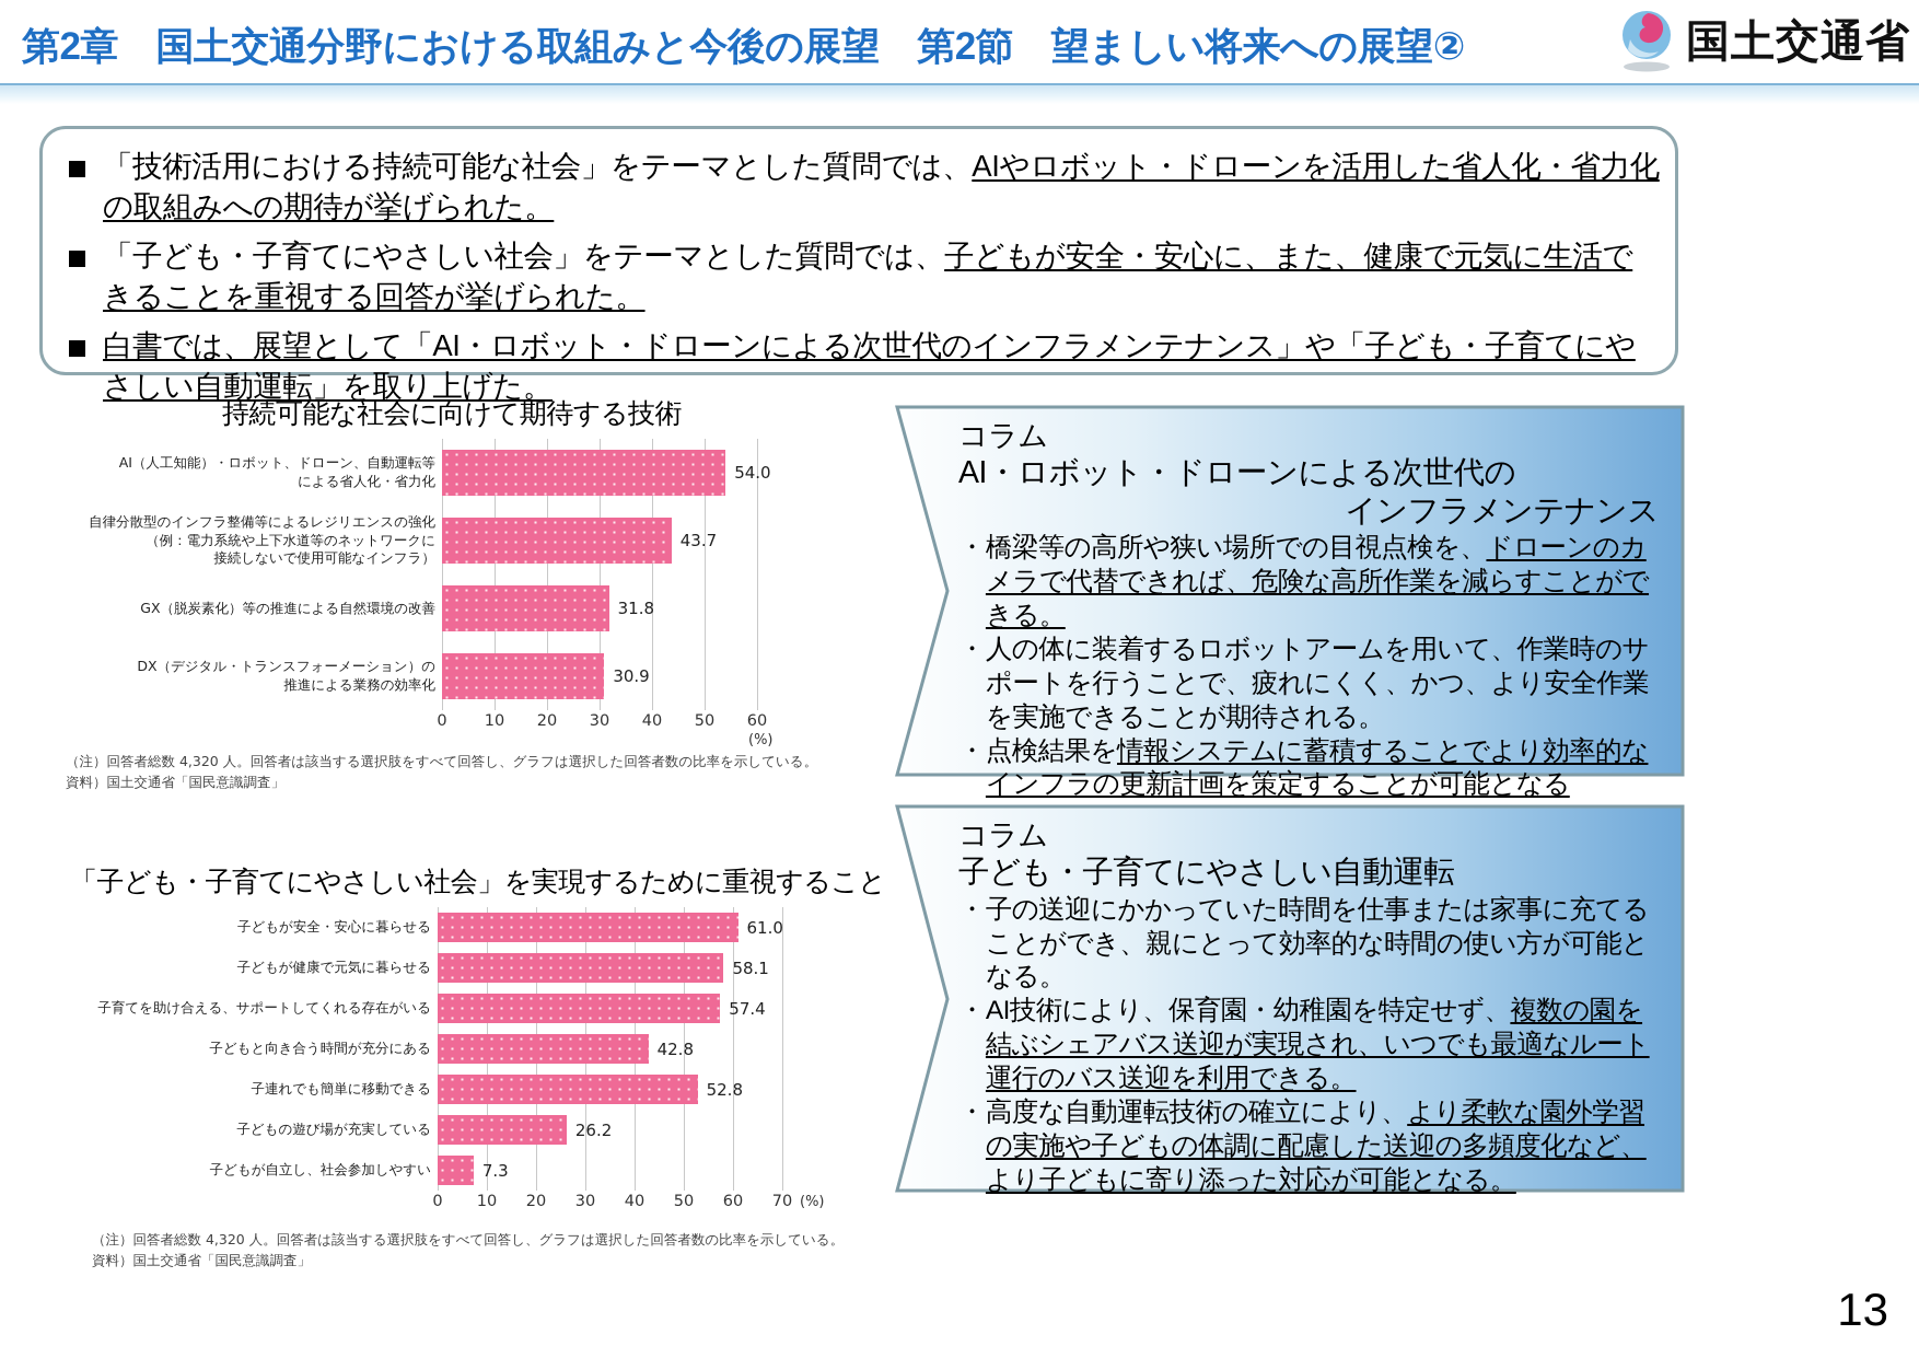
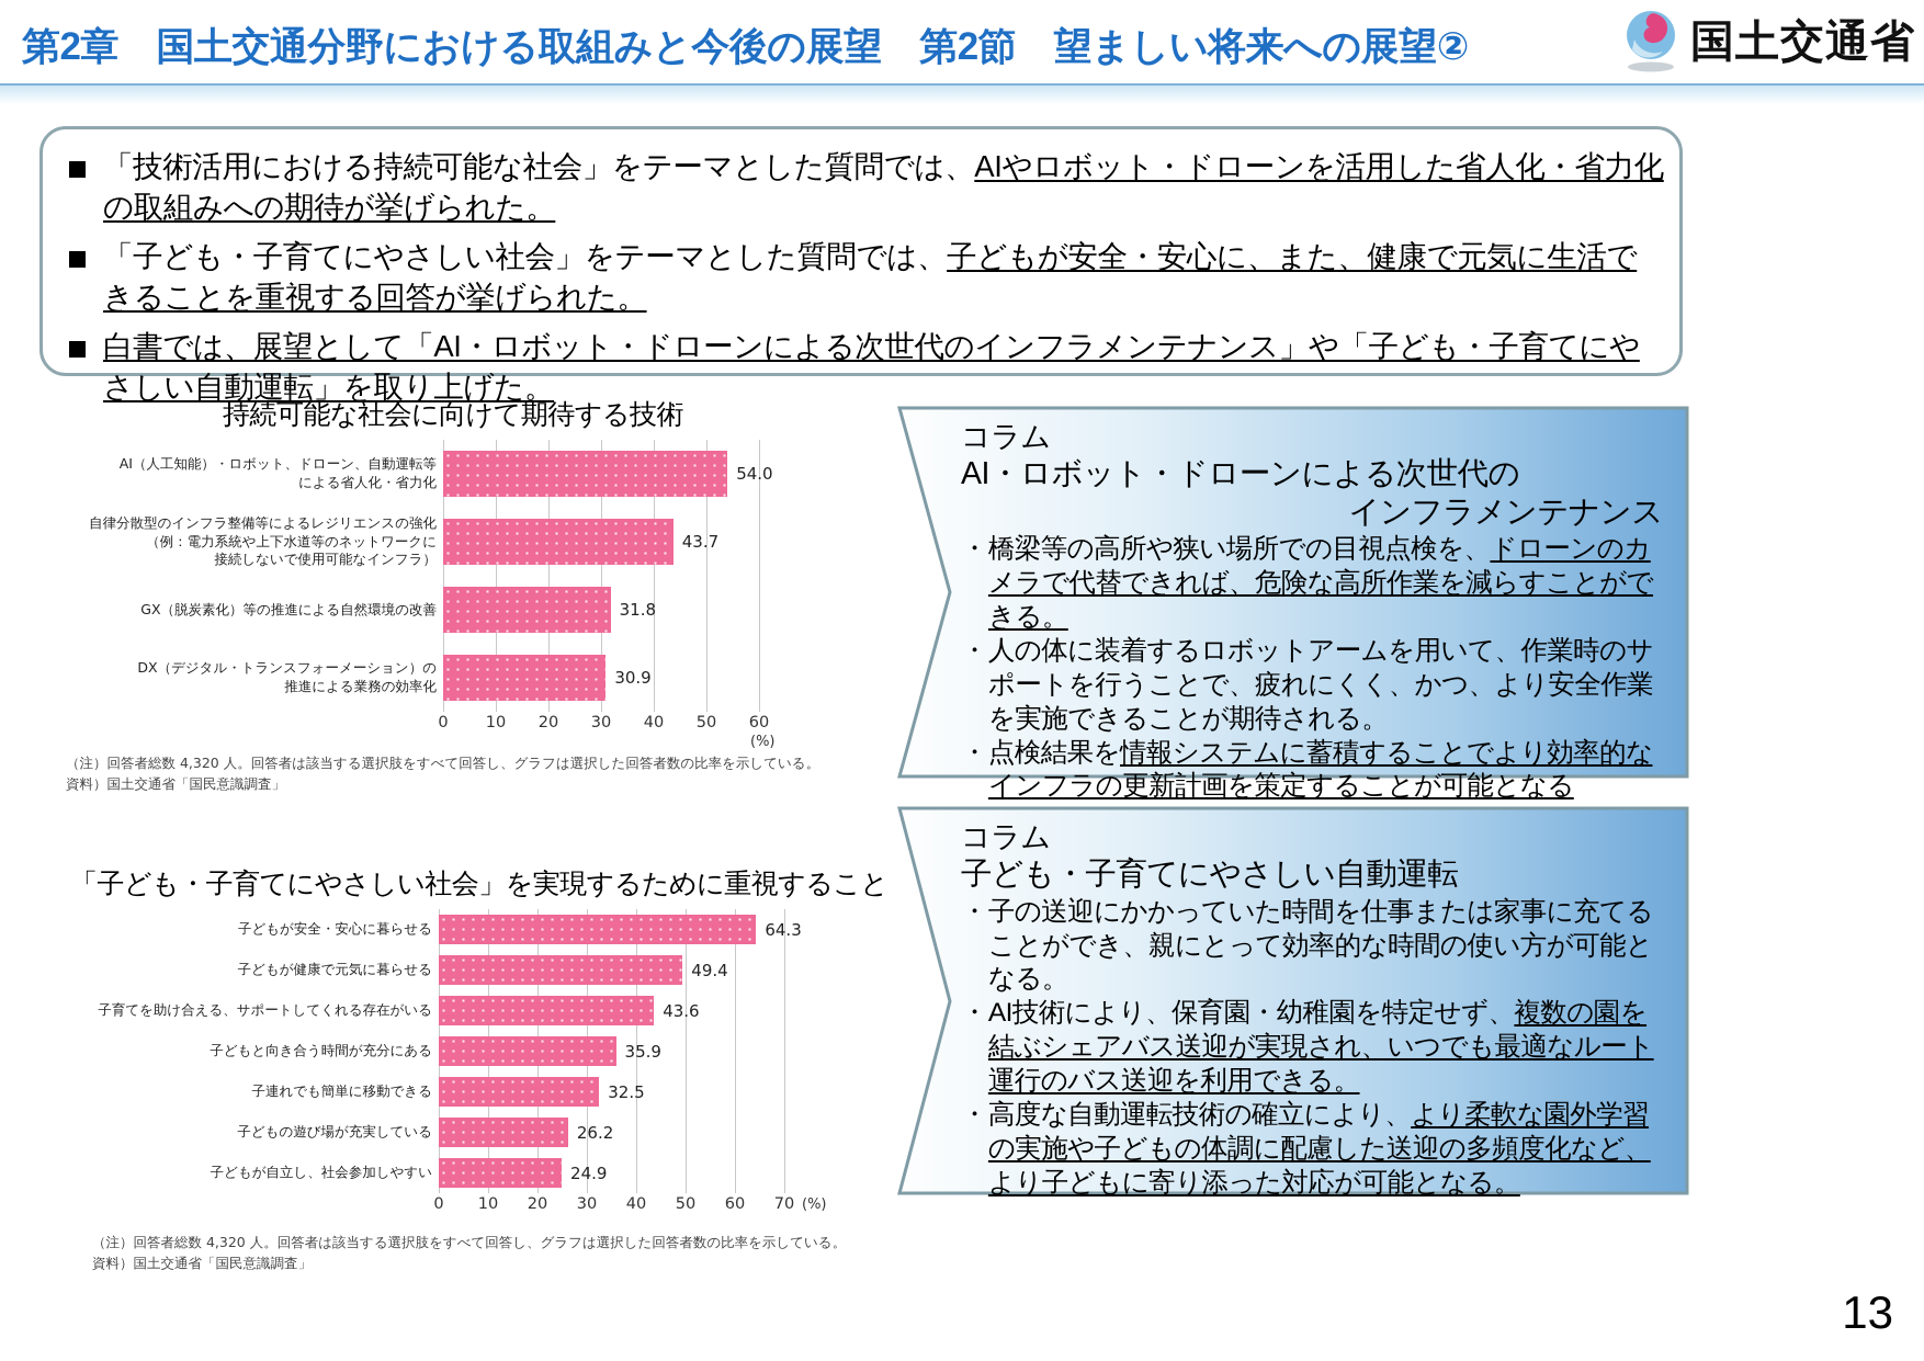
「子ども・子育てにやさしい社会」を実現するために重視すること/子どもが安全・安心に暮らせる: 61.0 -> 64.3
「子ども・子育てにやさしい社会」を実現するために重視すること/子どもが健康で元気に暮らせる: 58.1 -> 49.4
「子ども・子育てにやさしい社会」を実現するために重視すること/子育てを助け合える、サポートしてくれる存在がいる: 57.4 -> 43.6
「子ども・子育てにやさしい社会」を実現するために重視すること/子どもと向き合う時間が充分にある: 42.8 -> 35.9
「子ども・子育てにやさしい社会」を実現するために重視すること/子連れでも簡単に移動できる: 52.8 -> 32.5
「子ども・子育てにやさしい社会」を実現するために重視すること/子どもが自立し、社会参加しやすい: 7.3 -> 24.9
